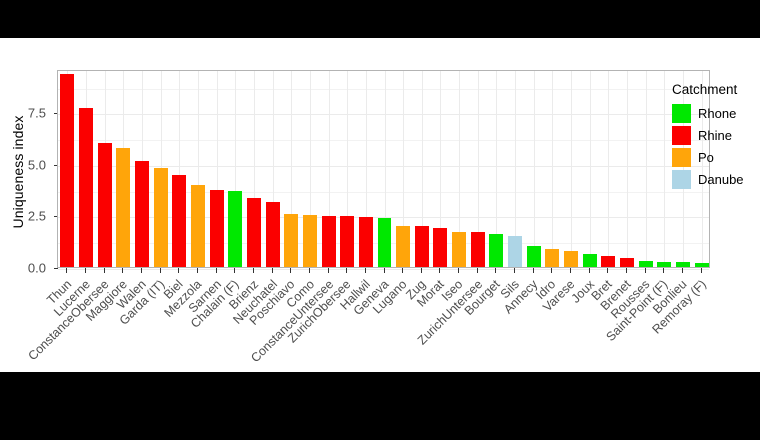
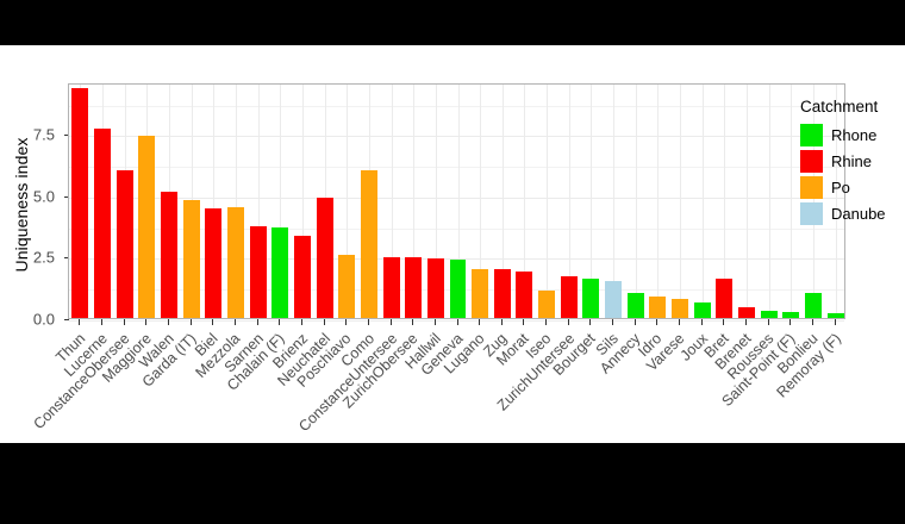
Maggiore: 5.8 -> 7.4
Mezzola: 4.0 -> 4.5
Neuchatel: 3.1 -> 4.9
Como: 2.5 -> 6.0
Iseo: 1.7 -> 1.1
Bret: 0.6 -> 1.6
Bonlieu: 0.2 -> 1.0
